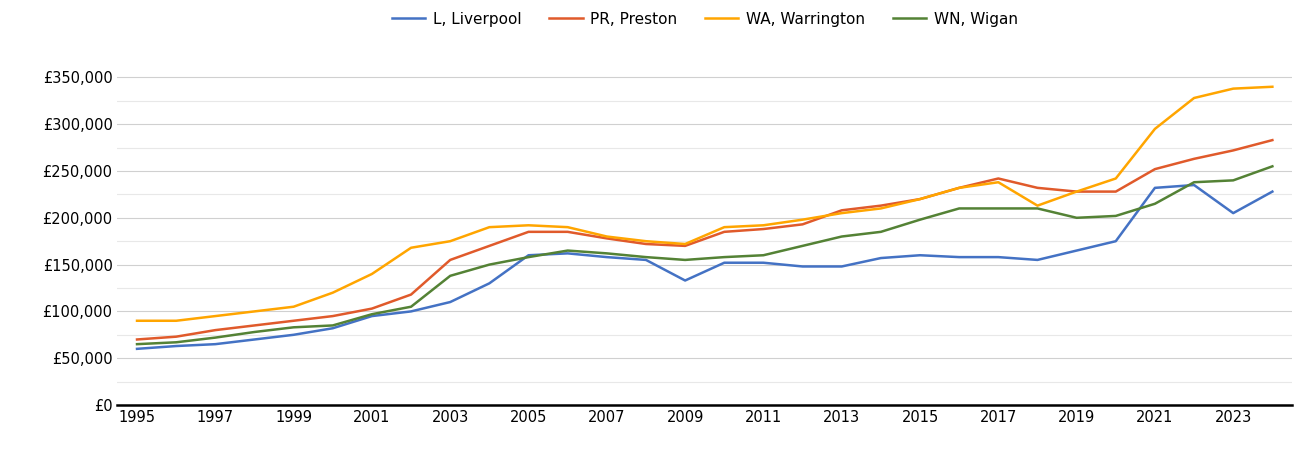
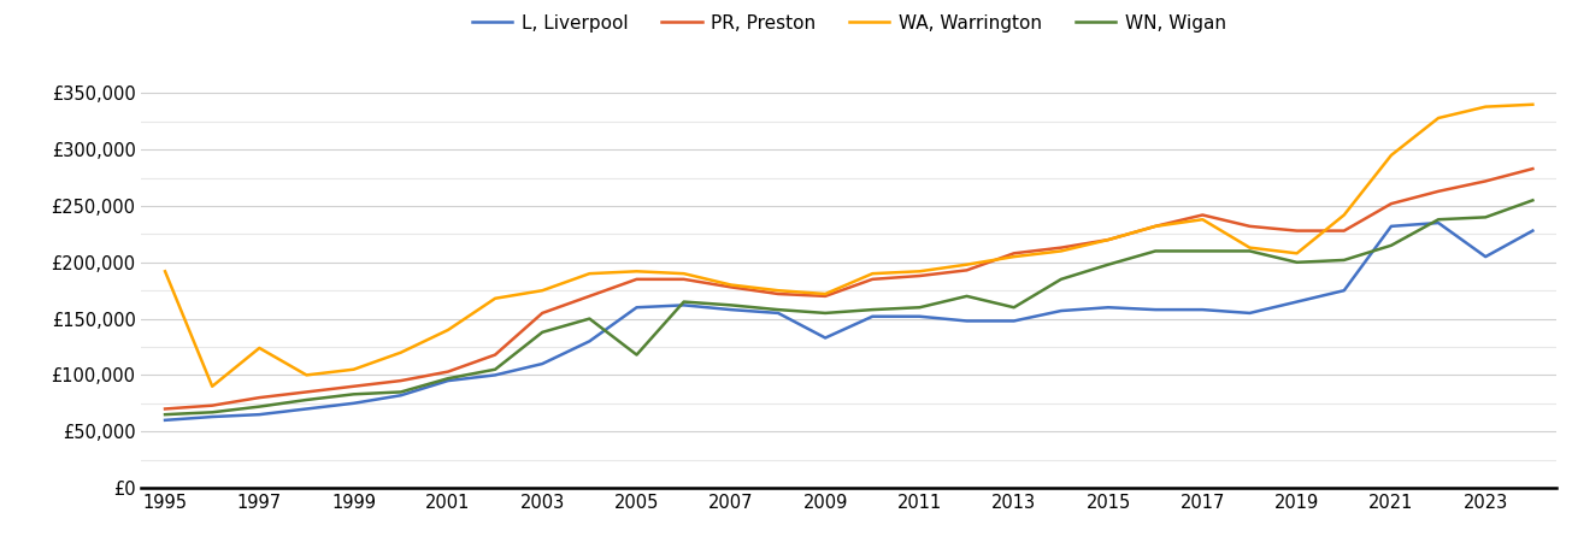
WA, Warrington/1995: £90,000 -> £192,000
WA, Warrington/1997: £95,000 -> £124,000
WN, Wigan/2005: £158,000 -> £118,000
WN, Wigan/2013: £180,000 -> £160,000
WA, Warrington/2019: £228,000 -> £208,000
